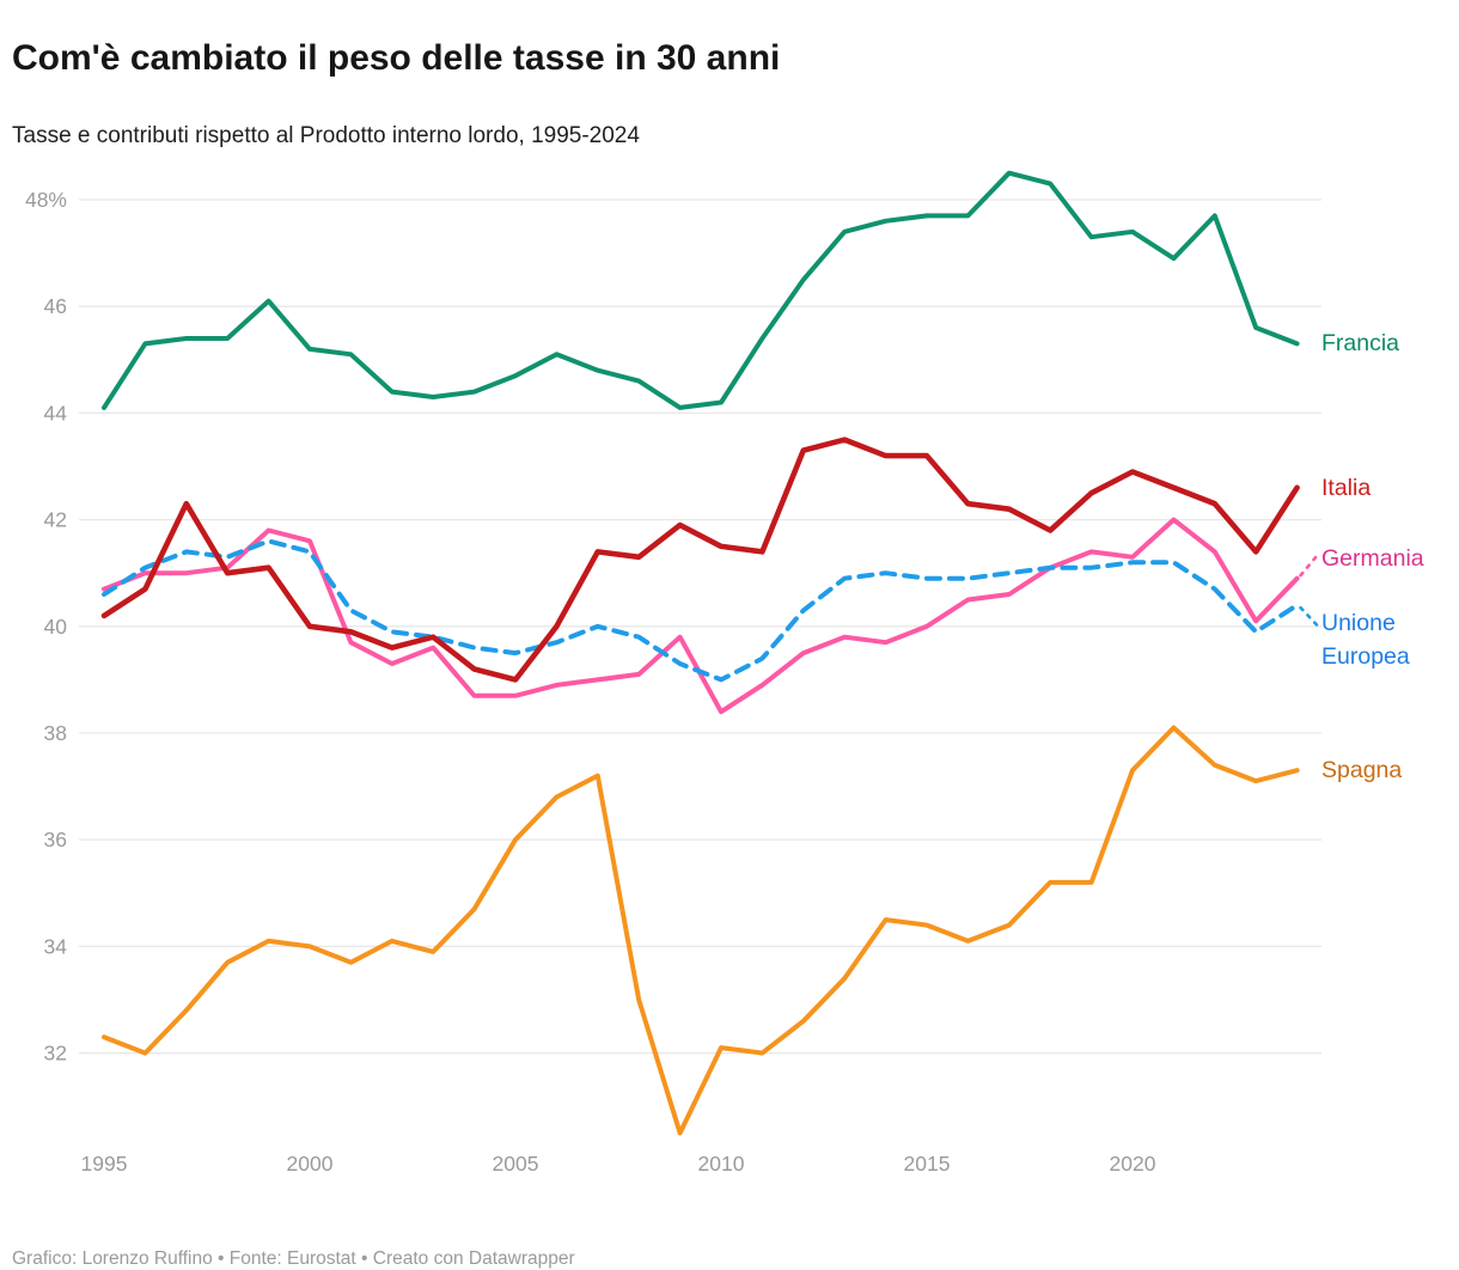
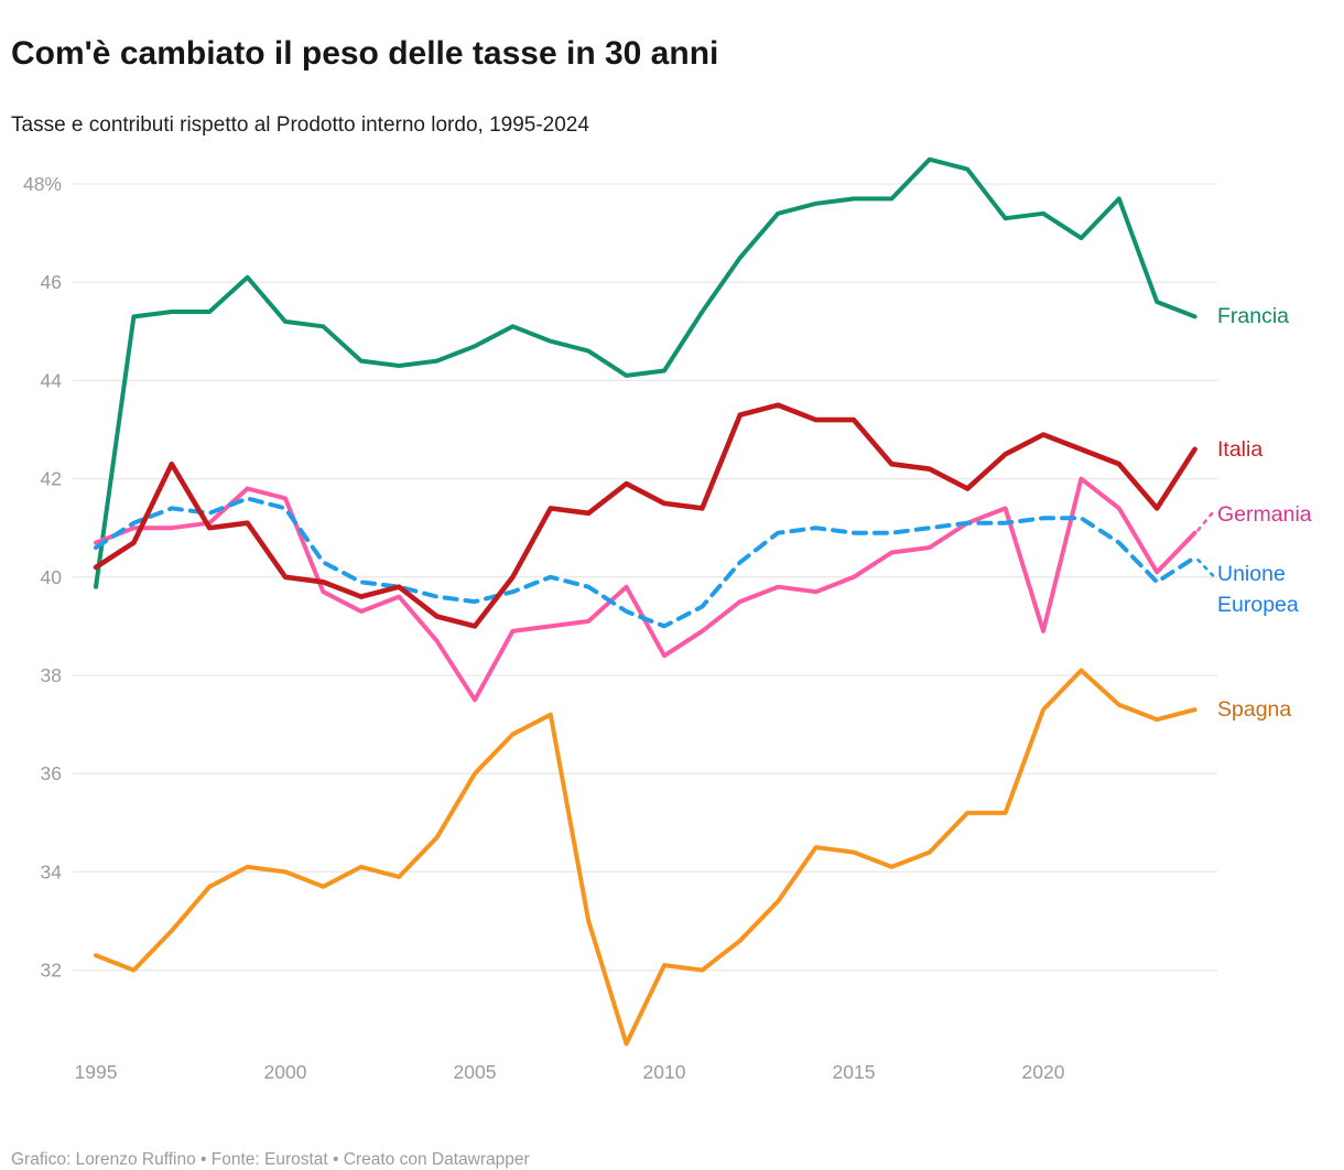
Francia/1995: 44.1% -> 39.8%
Germania/2005: 38.7% -> 37.5%
Germania/2020: 41.3% -> 38.9%
